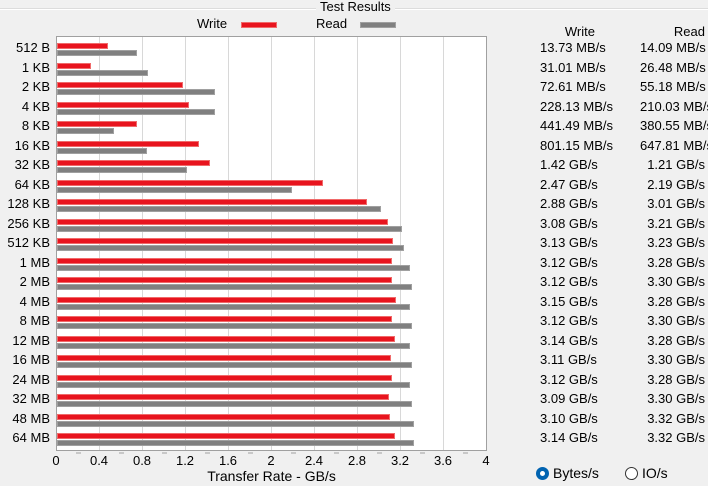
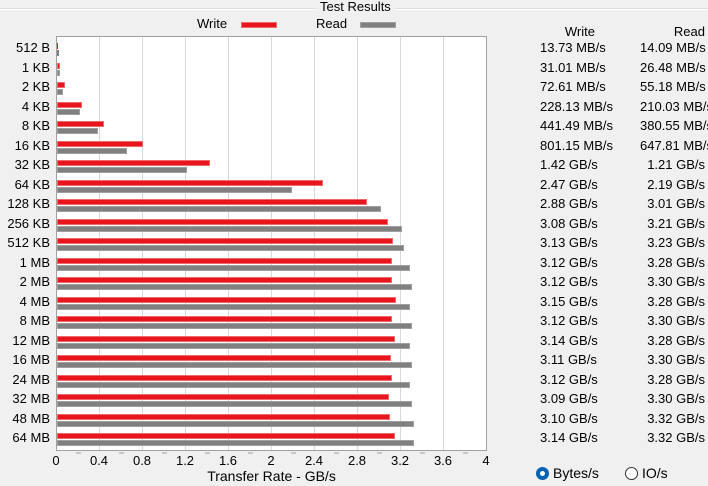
Write/512 B: 0.47 -> 0.01
Read/512 B: 0.74 -> 0.01
Write/1 KB: 0.32 -> 0.03
Read/1 KB: 0.85 -> 0.03
Write/2 KB: 1.17 -> 0.07
Read/2 KB: 1.47 -> 0.06
Write/4 KB: 1.23 -> 0.23
Read/4 KB: 1.47 -> 0.21
Write/8 KB: 0.74 -> 0.44
Read/8 KB: 0.53 -> 0.38
Write/16 KB: 1.32 -> 0.80
Read/16 KB: 0.84 -> 0.65
